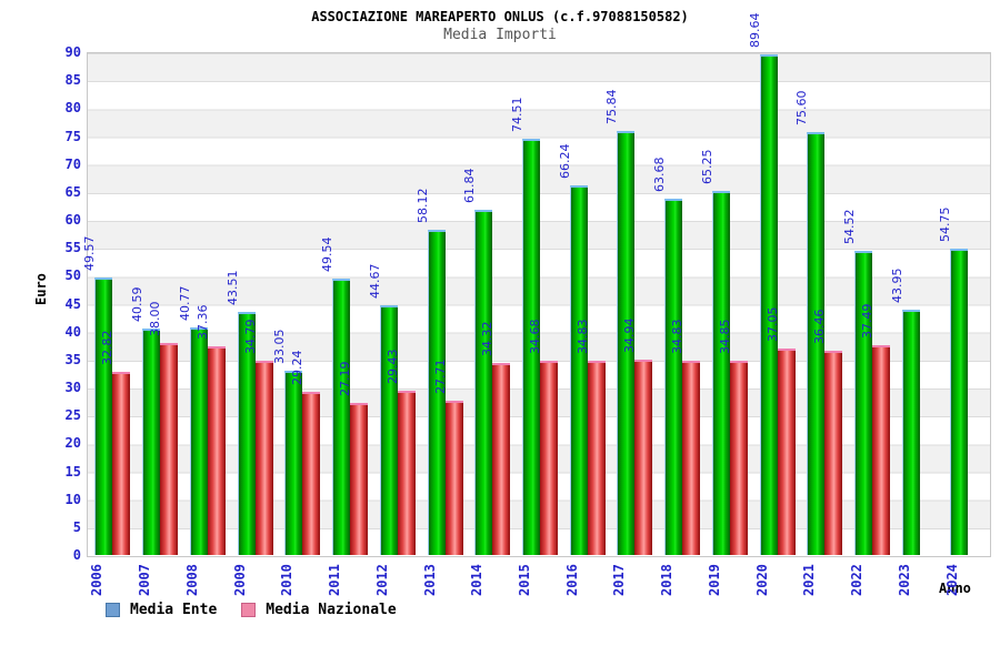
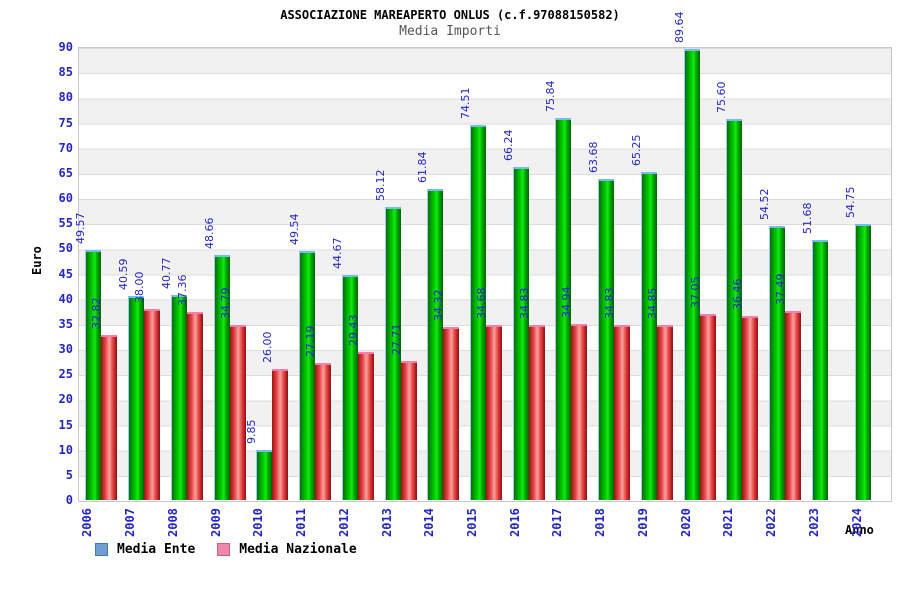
Media Ente/2009: 43.51 -> 48.66
Media Ente/2010: 33.05 -> 9.85
Media Nazionale/2010: 29.24 -> 26.00
Media Ente/2023: 43.95 -> 51.68
